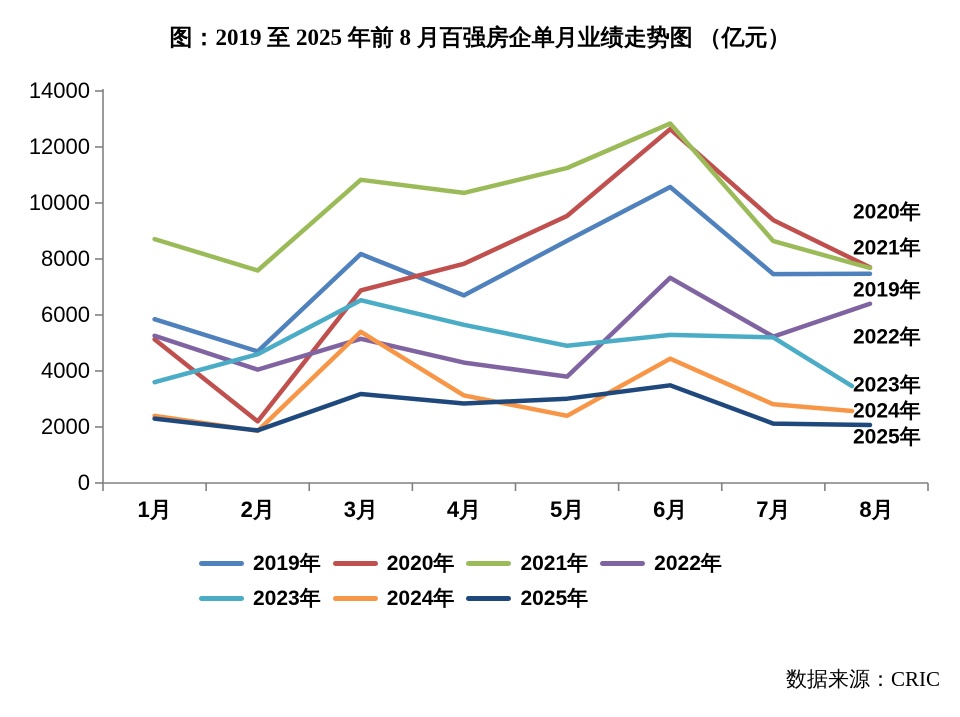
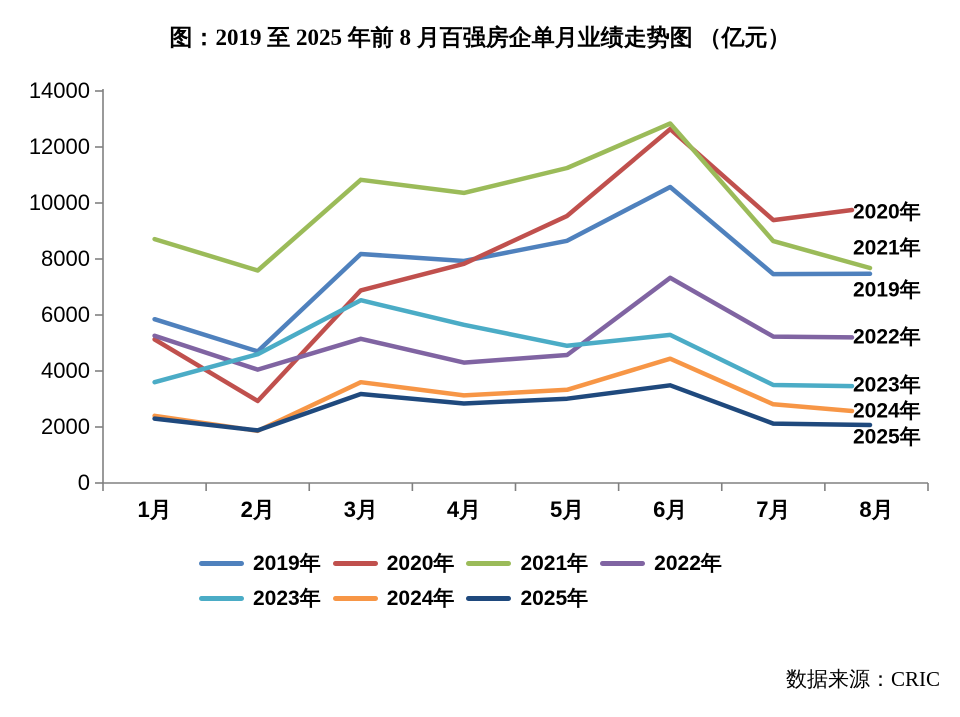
2020年/2月: 2200 -> 2900
2024年/3月: 5400 -> 3600
2019年/4月: 6700 -> 7900
2022年/5月: 3800 -> 4600
2024年/5月: 2400 -> 3300
2023年/7月: 5200 -> 3500
2020年/8月: 7700 -> 9800
2022年/8月: 6400 -> 5200
